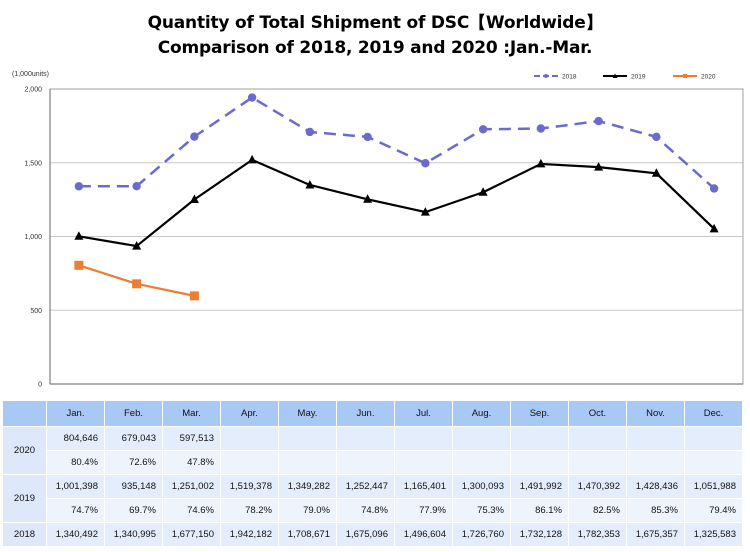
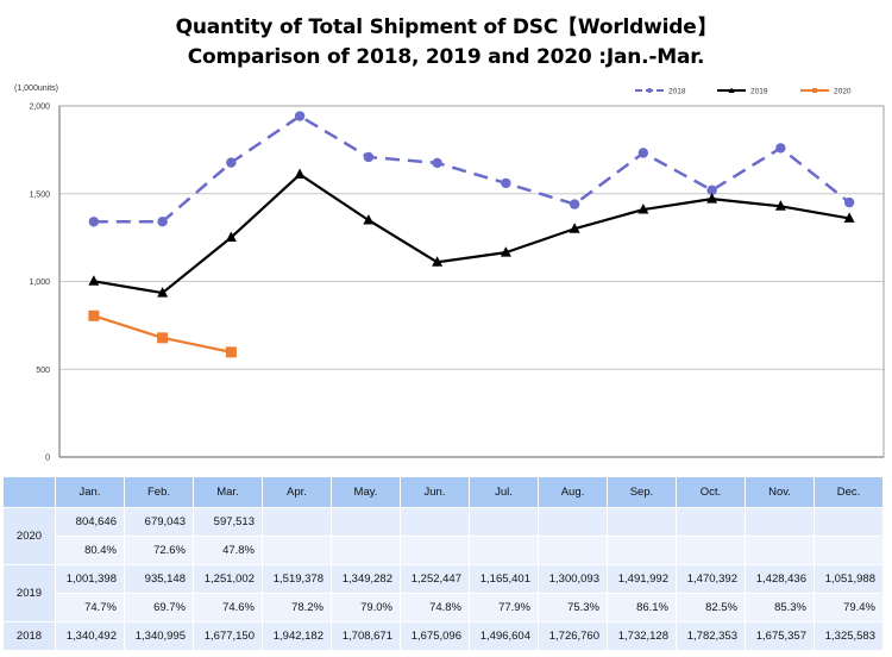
2019/Apr.: 1520 -> 1610
2019/Jun.: 1250 -> 1110
2018/Jul.: 1500 -> 1560
2018/Aug.: 1730 -> 1440
2019/Sep.: 1490 -> 1410
2018/Oct.: 1780 -> 1520
2018/Nov.: 1680 -> 1760
2018/Dec.: 1330 -> 1450
2019/Dec.: 1050 -> 1360
